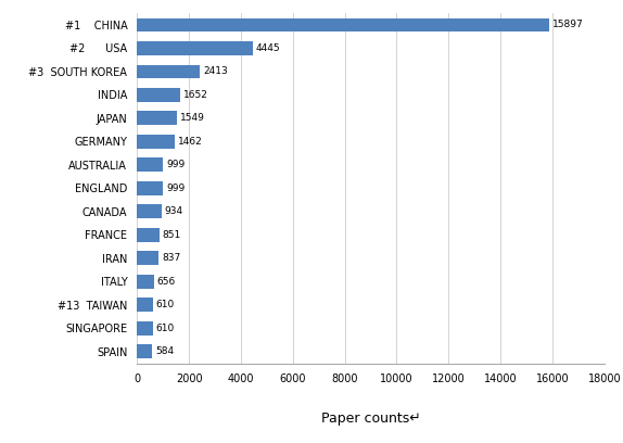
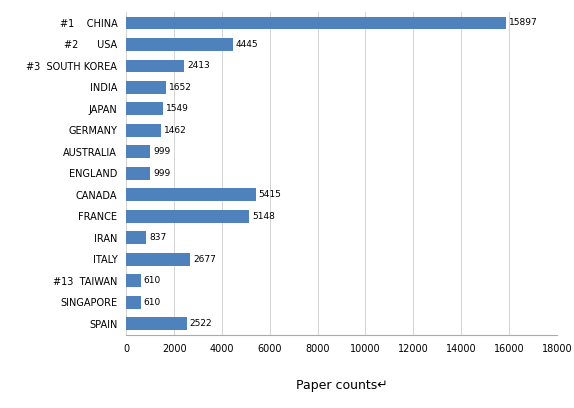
CANADA: 934 -> 5415
FRANCE: 851 -> 5148
ITALY: 656 -> 2677
SPAIN: 584 -> 2522
